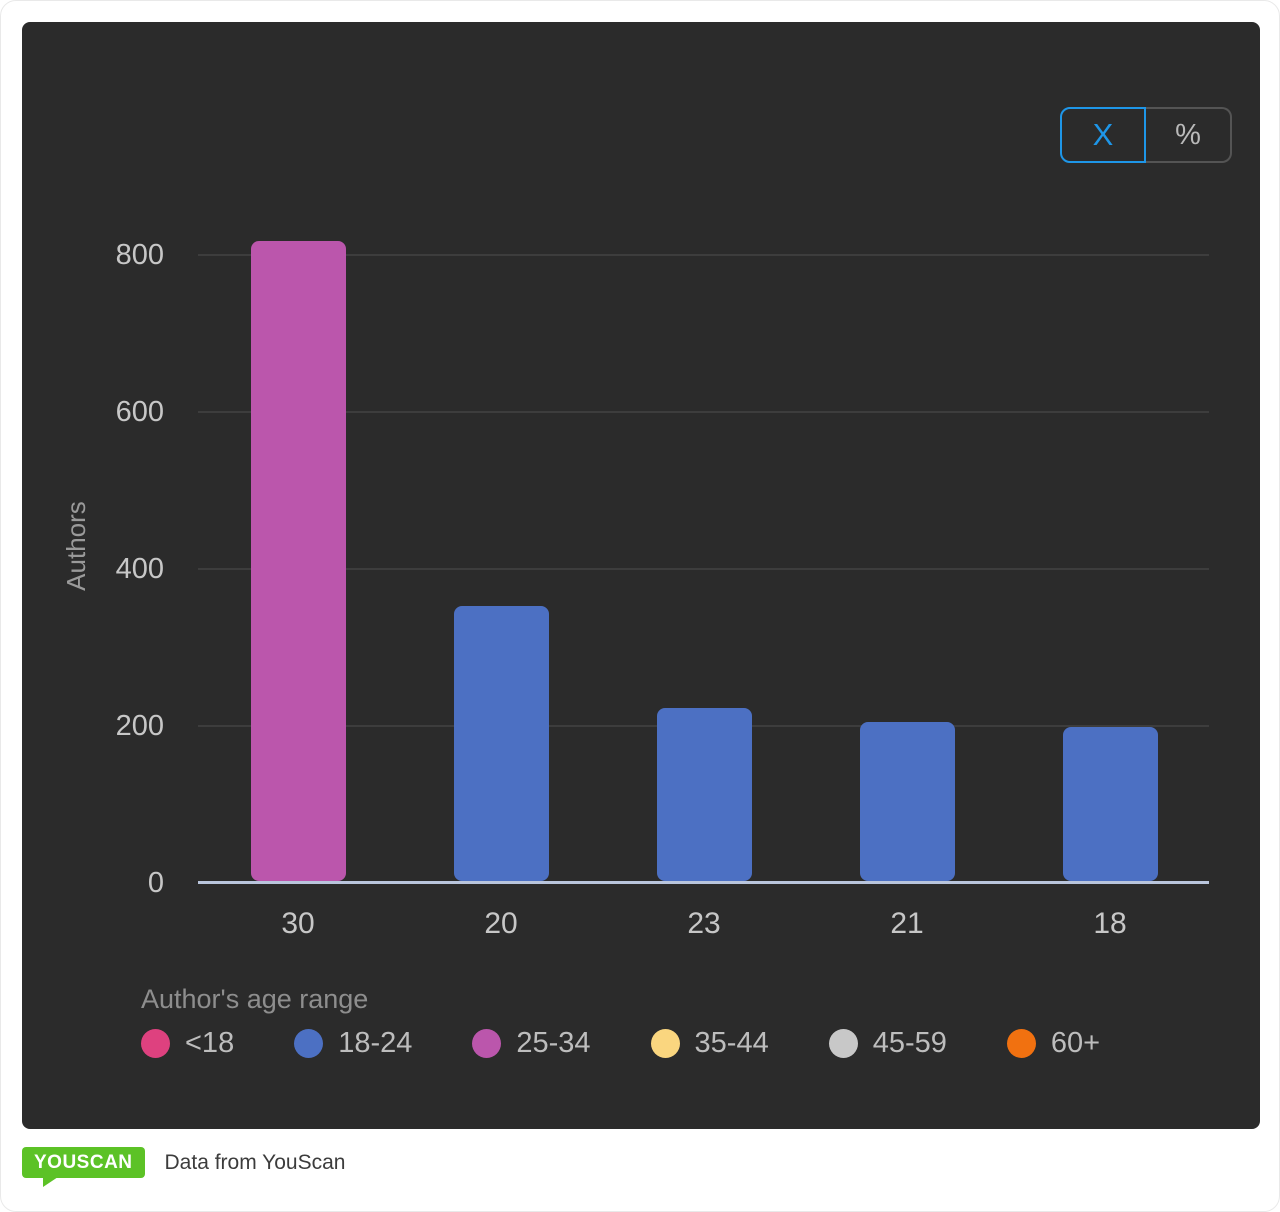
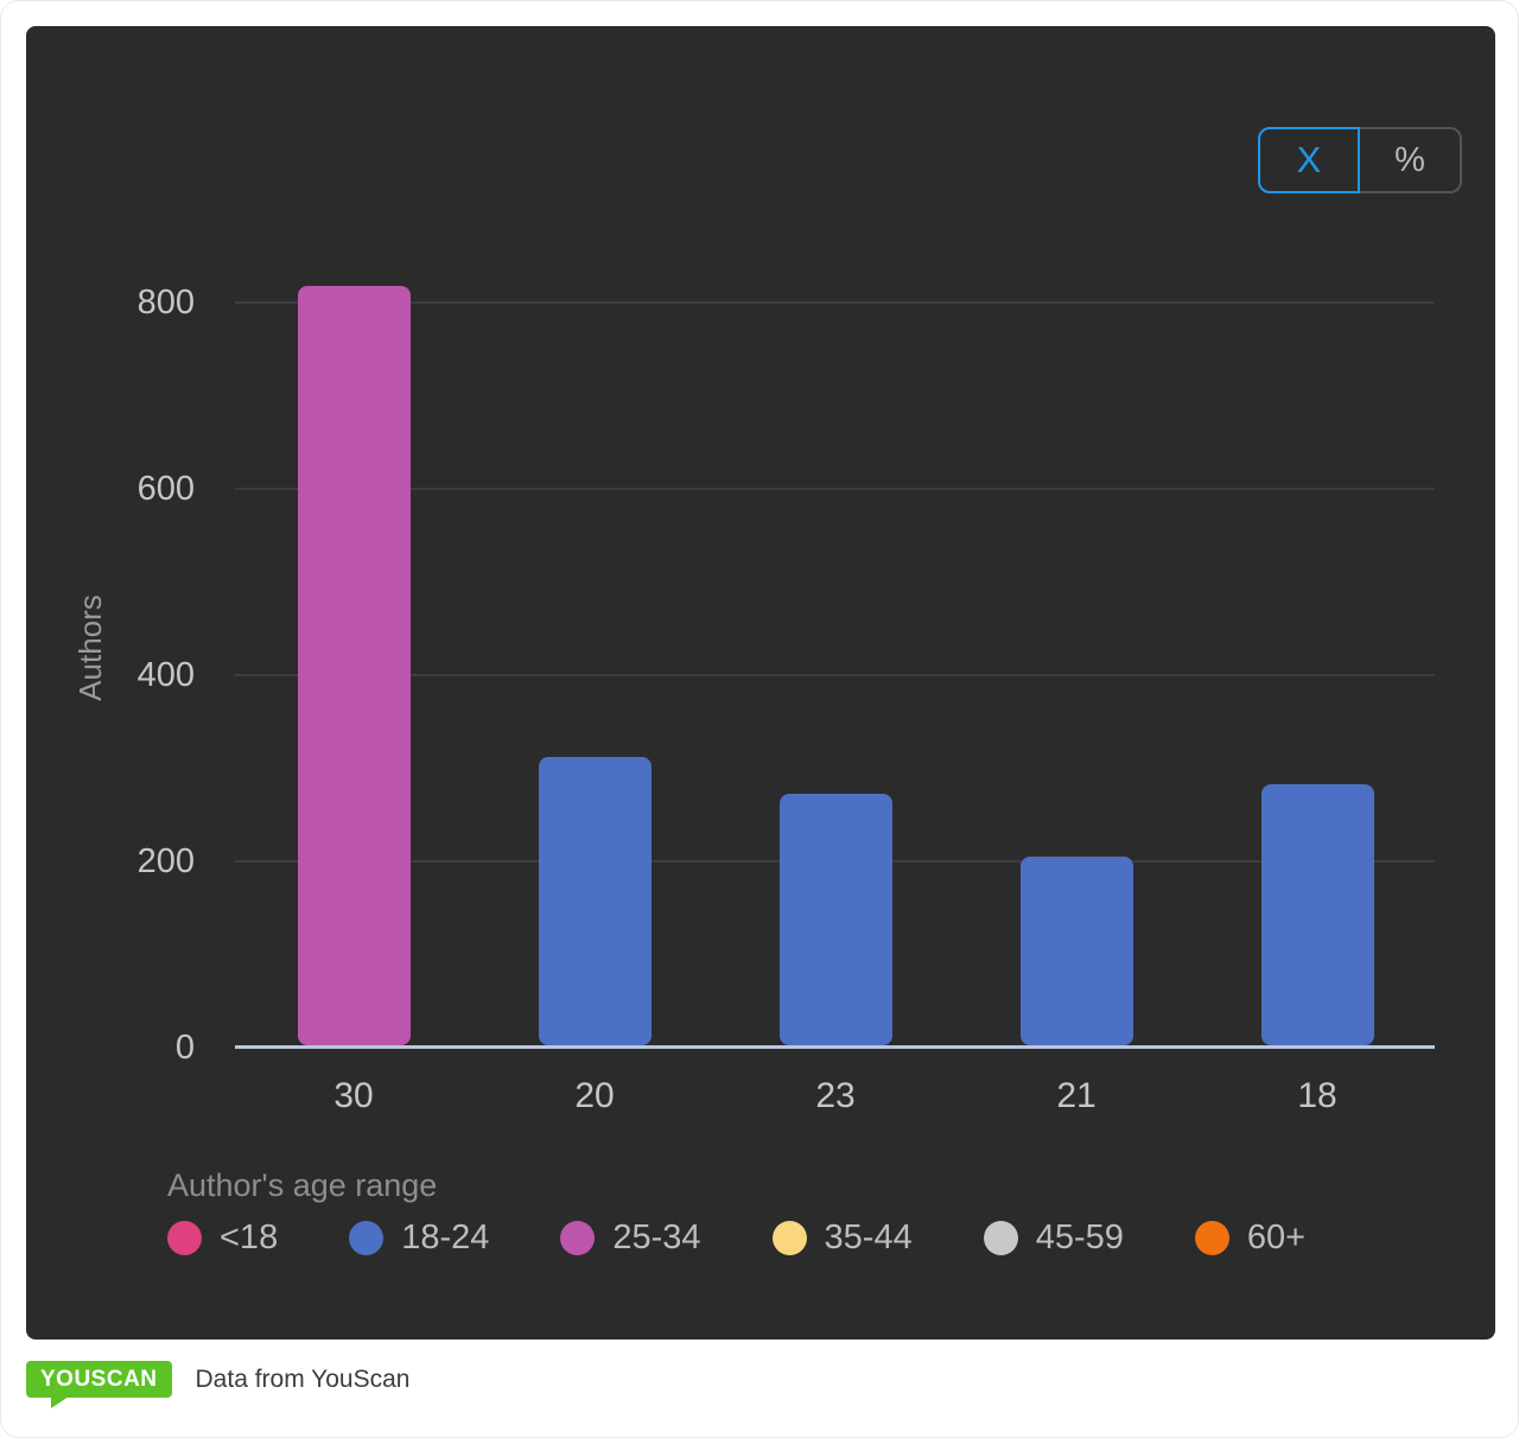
20: 350 -> 310
23: 220 -> 270
18: 200 -> 280
